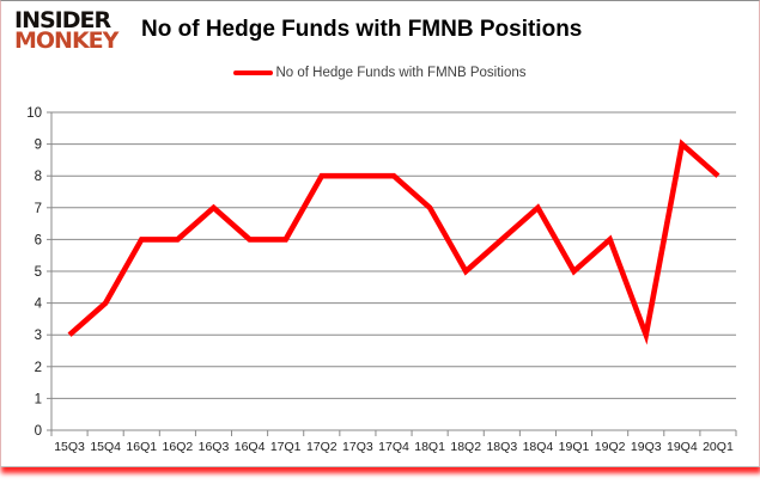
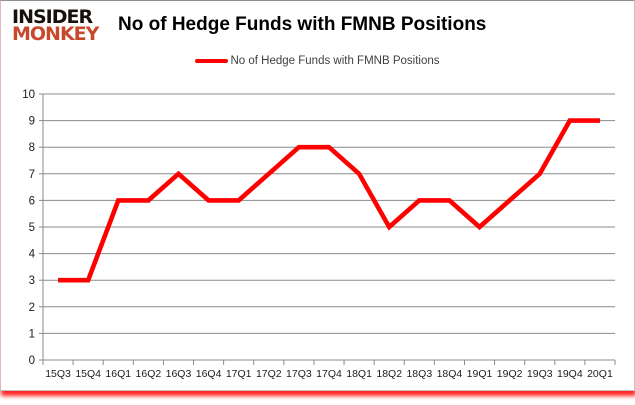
15Q4: 4 -> 3
17Q2: 8 -> 7
18Q4: 7 -> 6
19Q3: 3 -> 7
20Q1: 8 -> 9
